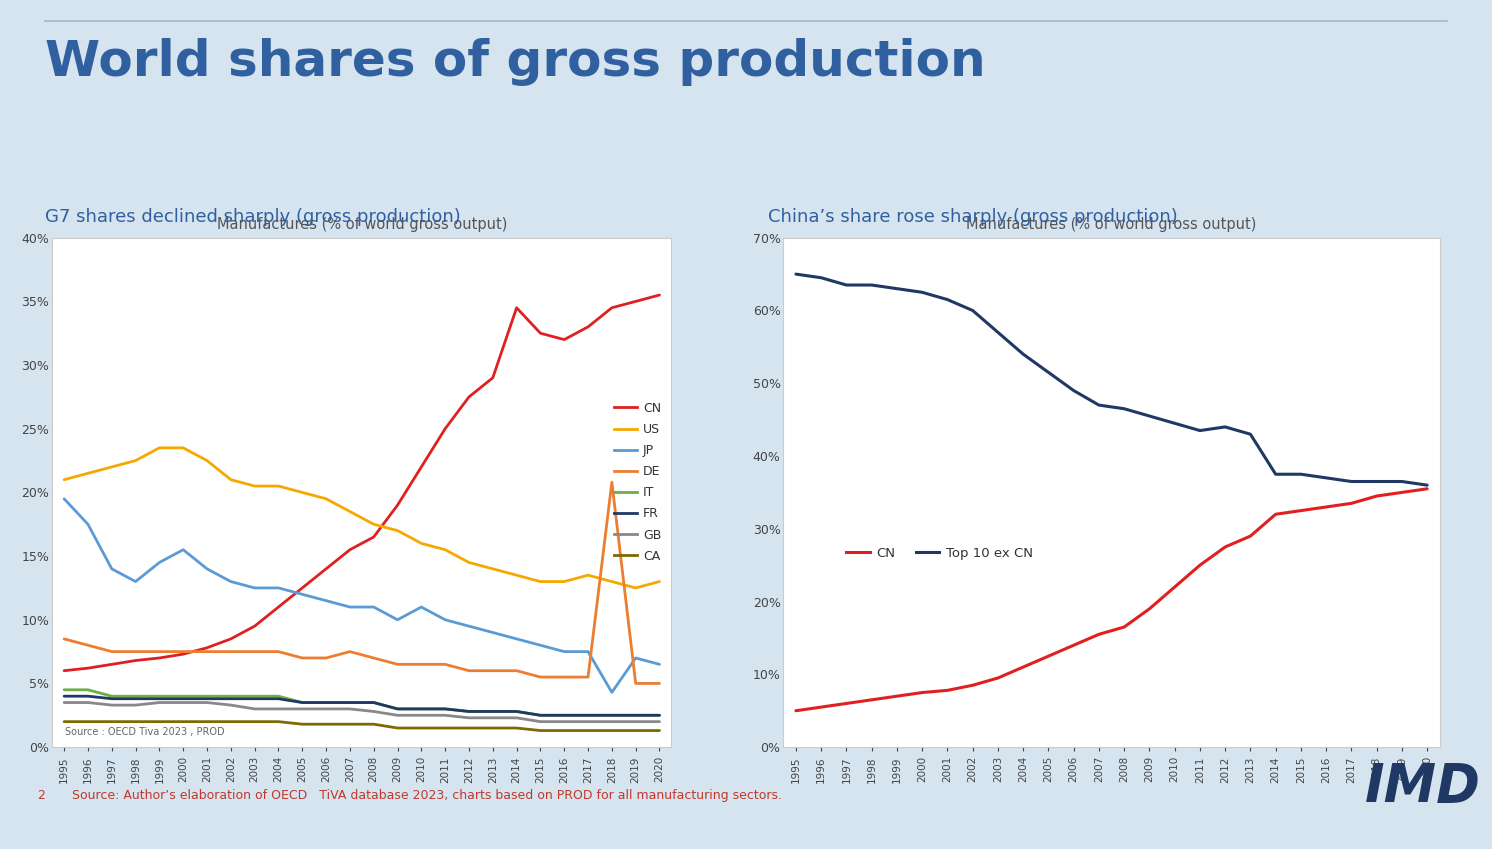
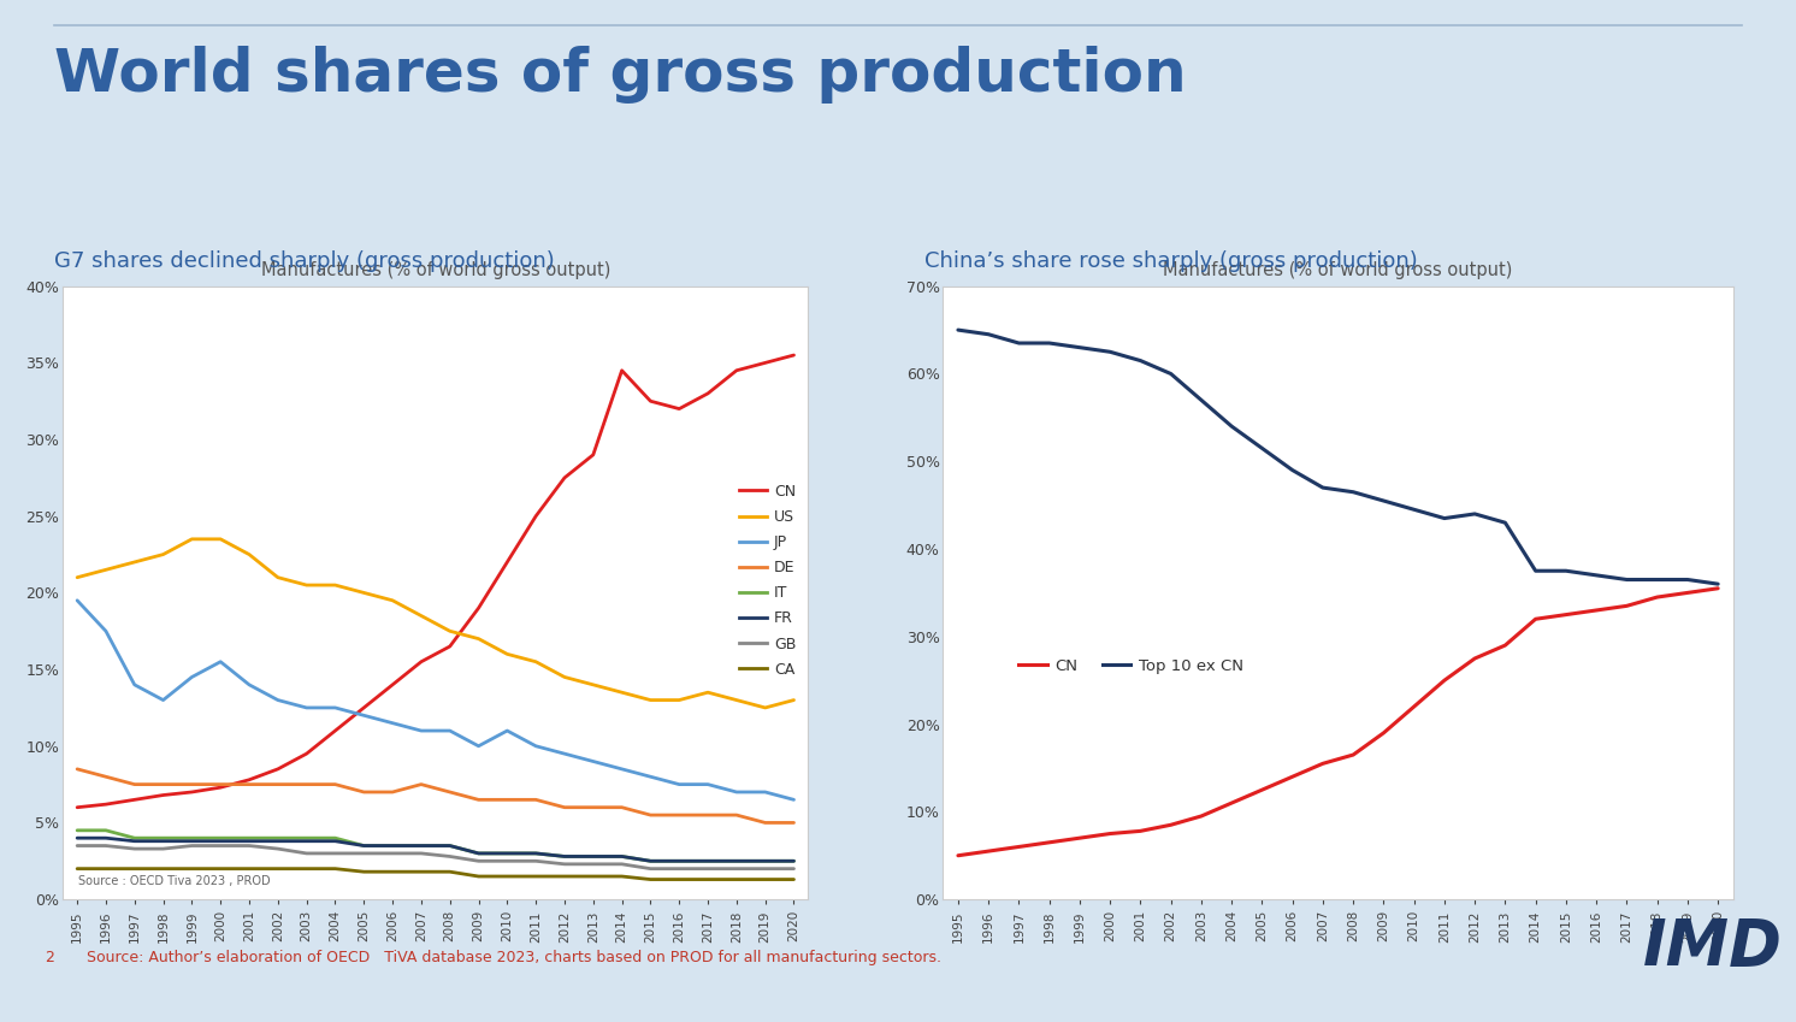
JP/2018: 4.3% -> 7.0%
DE/2018: 20.8% -> 5.5%
